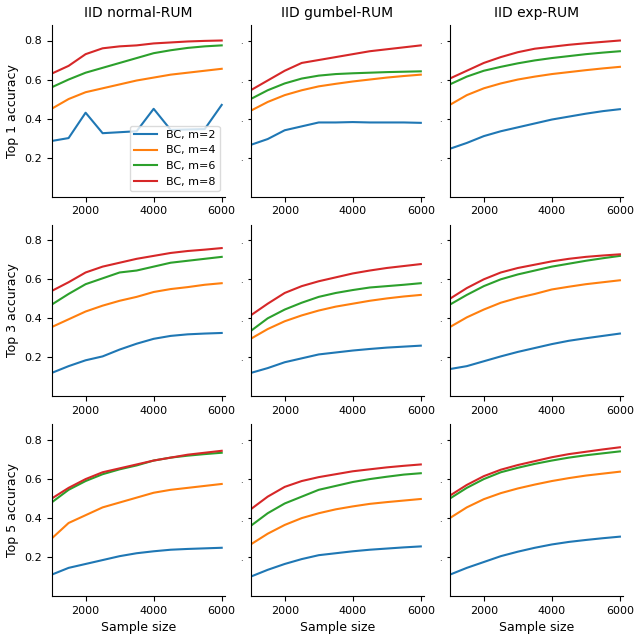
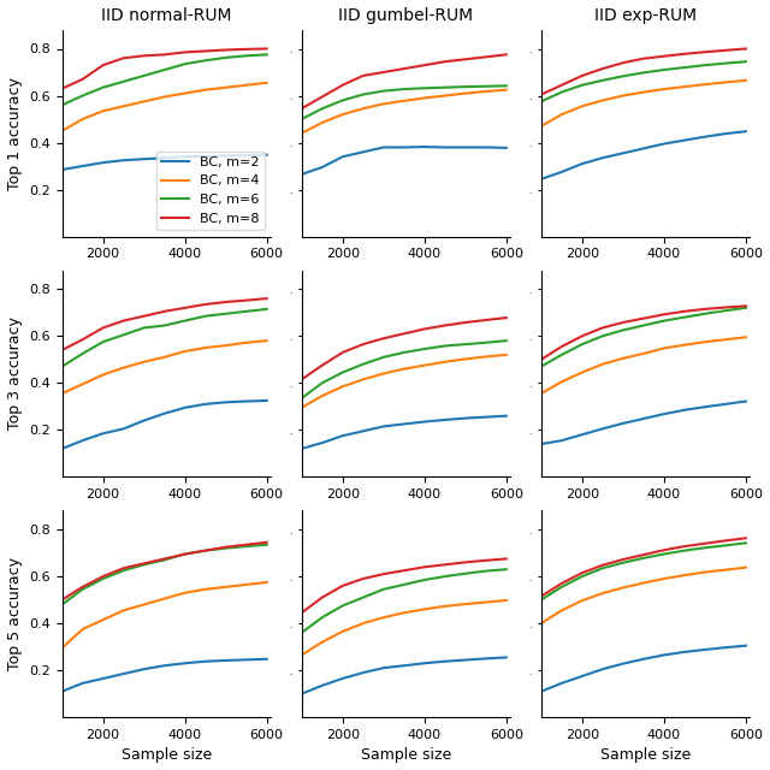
IID normal-RUM/BC, m=2/2000: 0.43 -> 0.32
IID normal-RUM/BC, m=2/4000: 0.45 -> 0.34
IID normal-RUM/BC, m=2/6000: 0.47 -> 0.35
